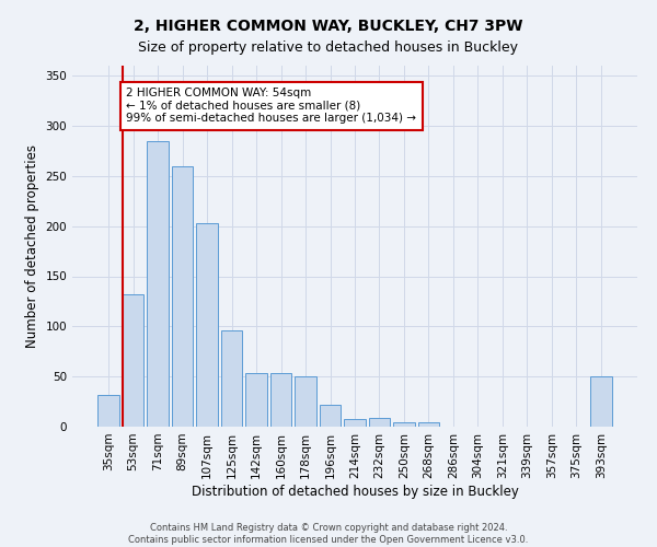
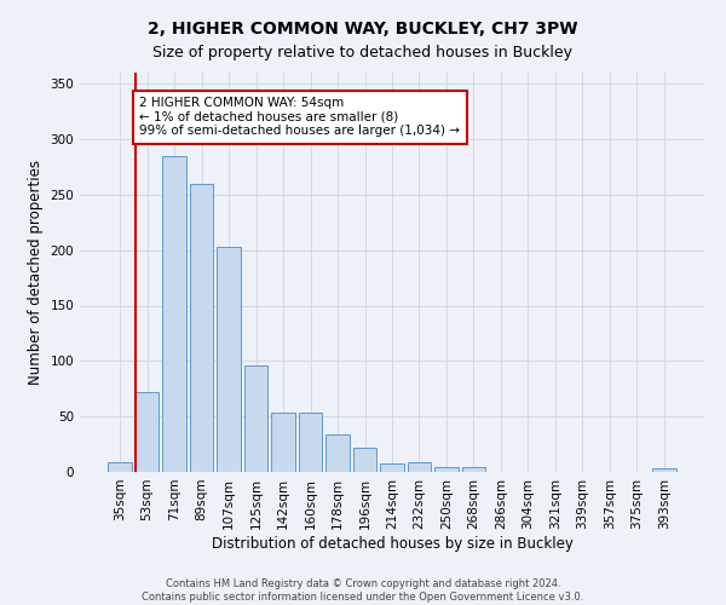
35sqm: 32 -> 9
53sqm: 132 -> 72
178sqm: 50 -> 34
393sqm: 50 -> 3
